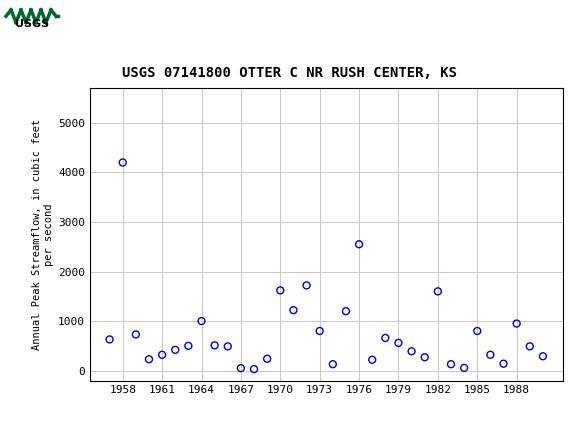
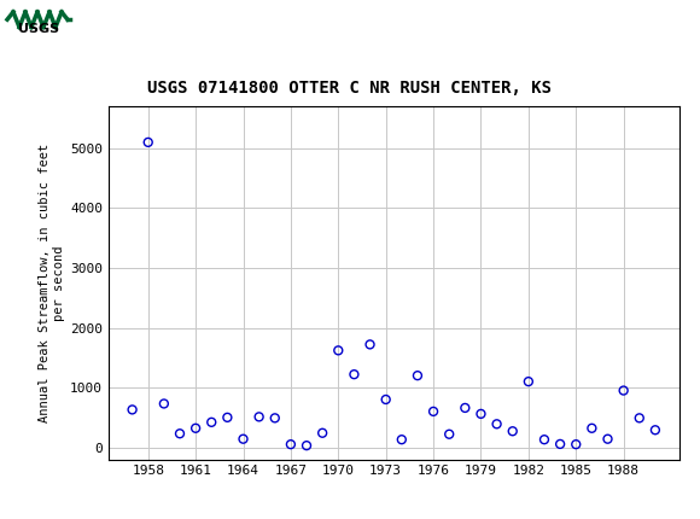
1958: 4200 -> 5100
1964: 1000 -> 140
1976: 2550 -> 600
1982: 1600 -> 1100
1985: 800 -> 50
